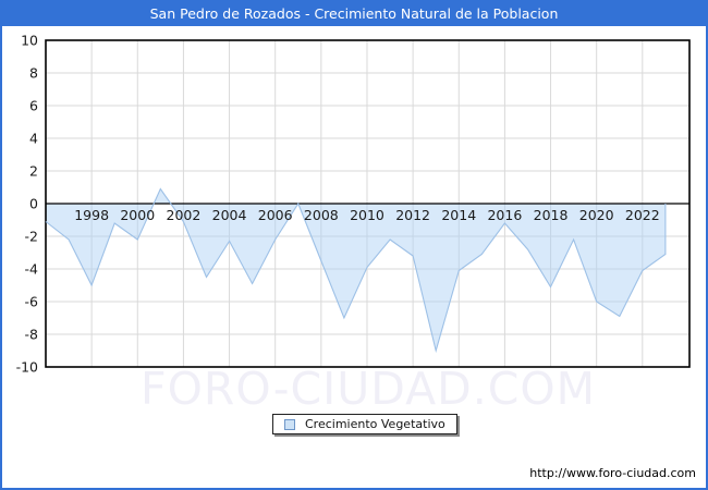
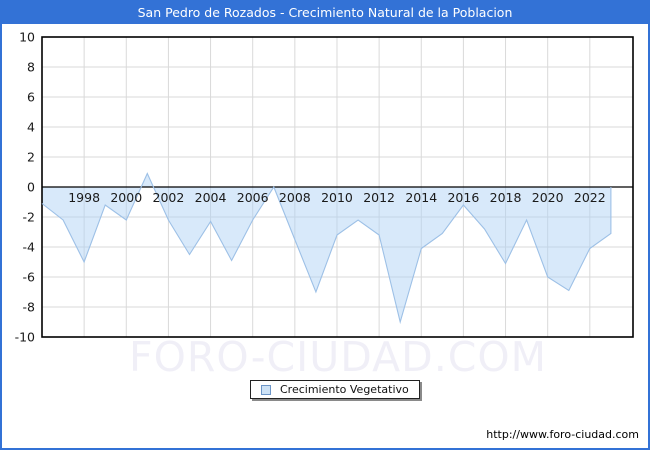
2002: -1.1 -> -2.2
2010: -3.9 -> -3.2
